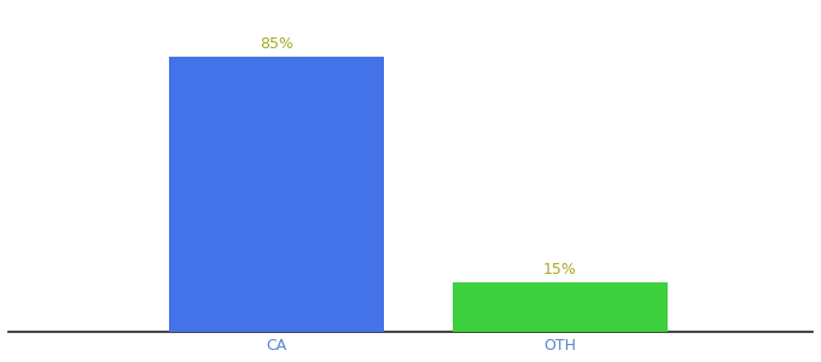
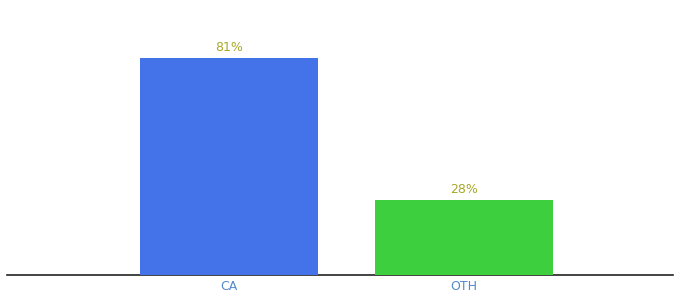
CA: 85% -> 81%
OTH: 15% -> 28%
